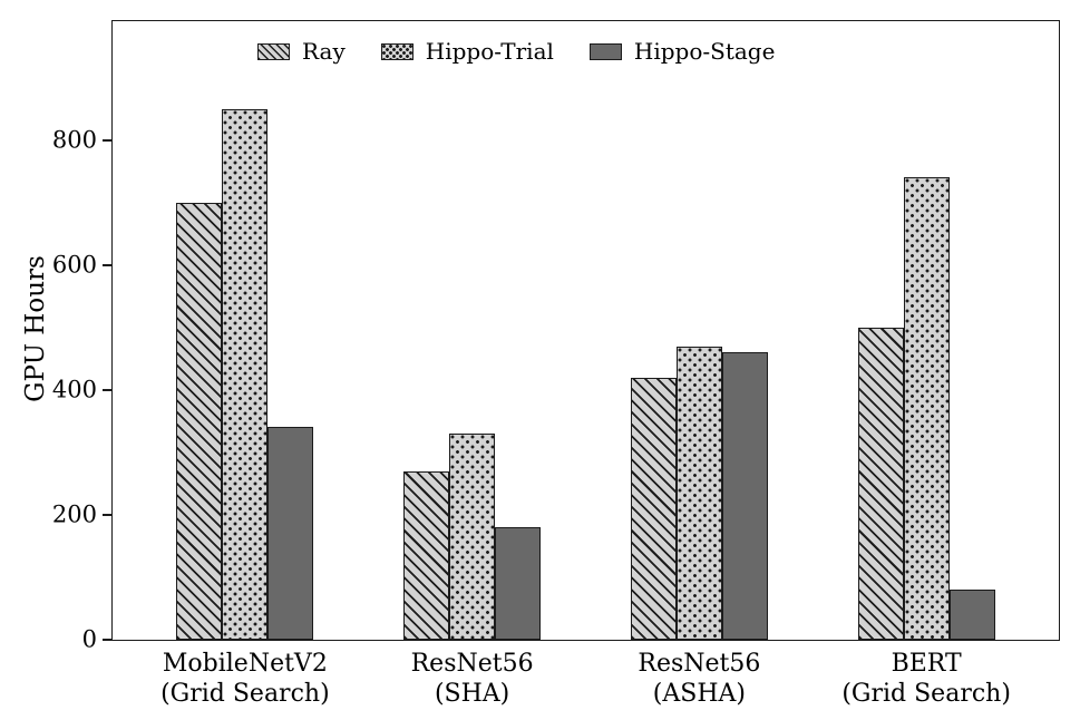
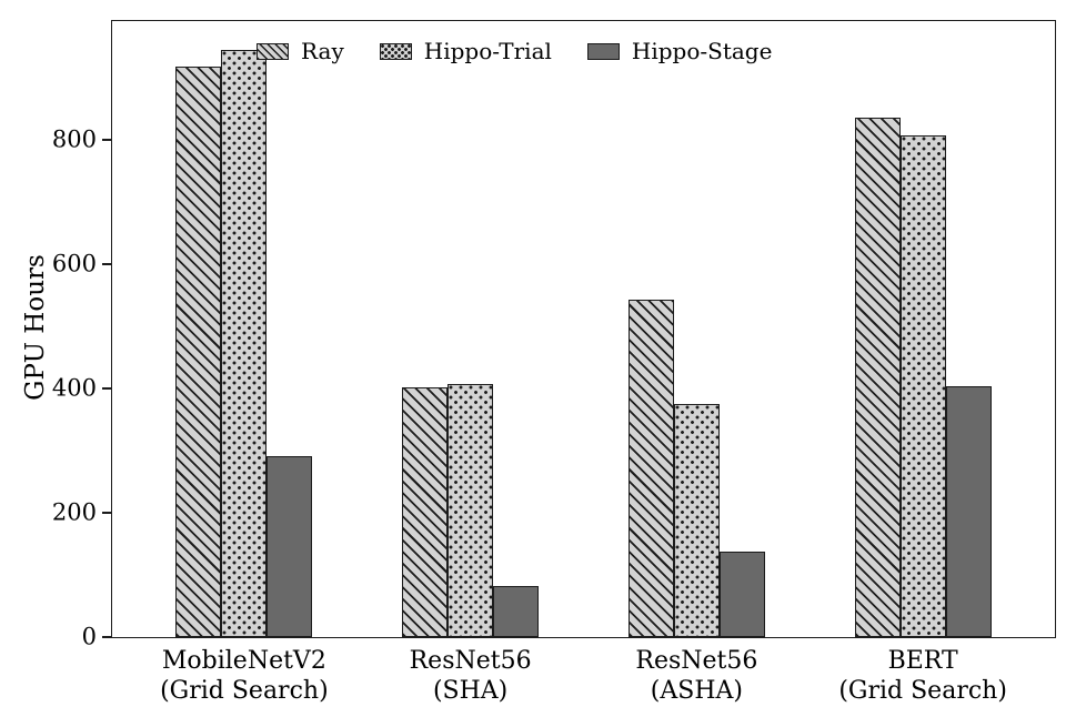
Ray/MobileNetV2 (Grid Search): 700 -> 920
Hippo-Trial/MobileNetV2 (Grid Search): 850 -> 940
Hippo-Stage/MobileNetV2 (Grid Search): 340 -> 290
Ray/ResNet56 (SHA): 270 -> 400
Hippo-Trial/ResNet56 (SHA): 330 -> 410
Hippo-Stage/ResNet56 (SHA): 180 -> 80
Ray/ResNet56 (ASHA): 420 -> 540
Hippo-Trial/ResNet56 (ASHA): 470 -> 370
Hippo-Stage/ResNet56 (ASHA): 460 -> 140
Ray/BERT (Grid Search): 500 -> 840
Hippo-Trial/BERT (Grid Search): 740 -> 810
Hippo-Stage/BERT (Grid Search): 80 -> 400
